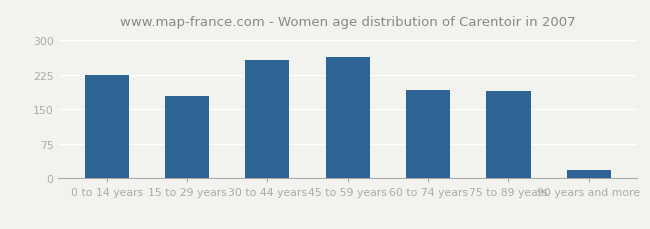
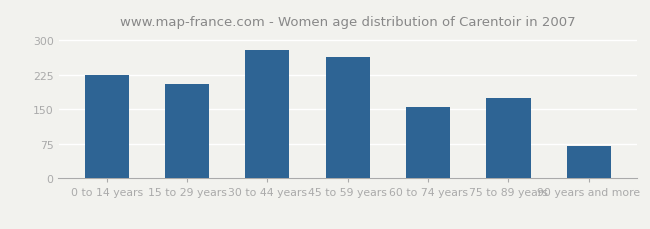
15 to 29 years: 180 -> 205
30 to 44 years: 258 -> 280
60 to 74 years: 193 -> 155
75 to 89 years: 190 -> 175
90 years and more: 18 -> 70
